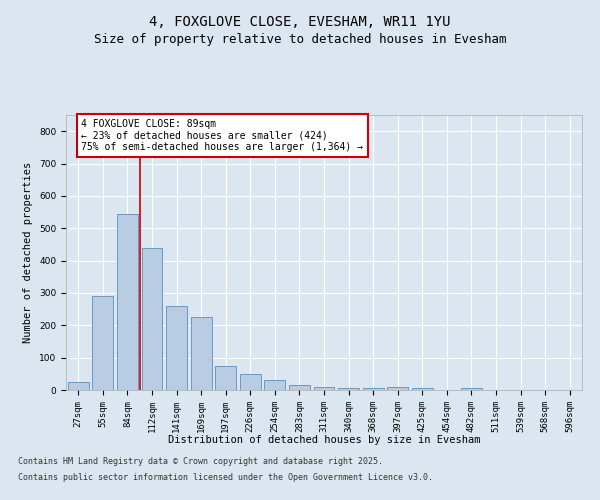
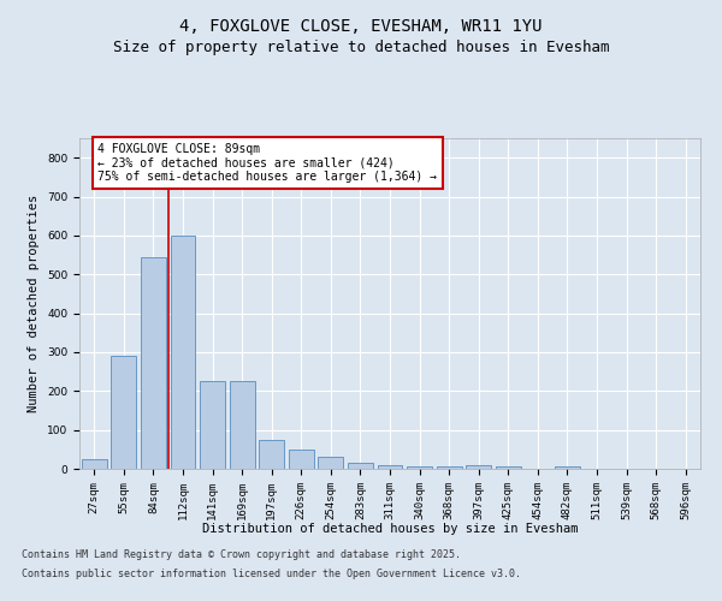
112sqm: 440 -> 600
141sqm: 260 -> 225
